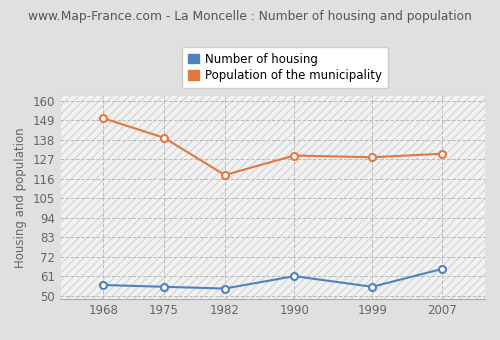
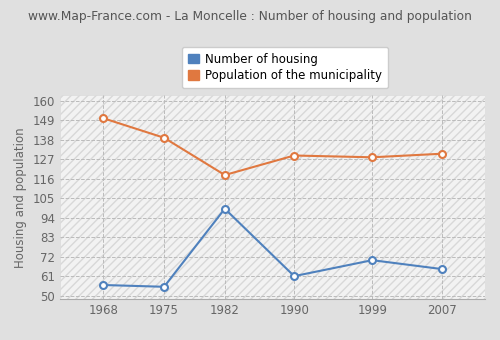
Number of housing/1982: 54 -> 99
Number of housing/1999: 55 -> 70
